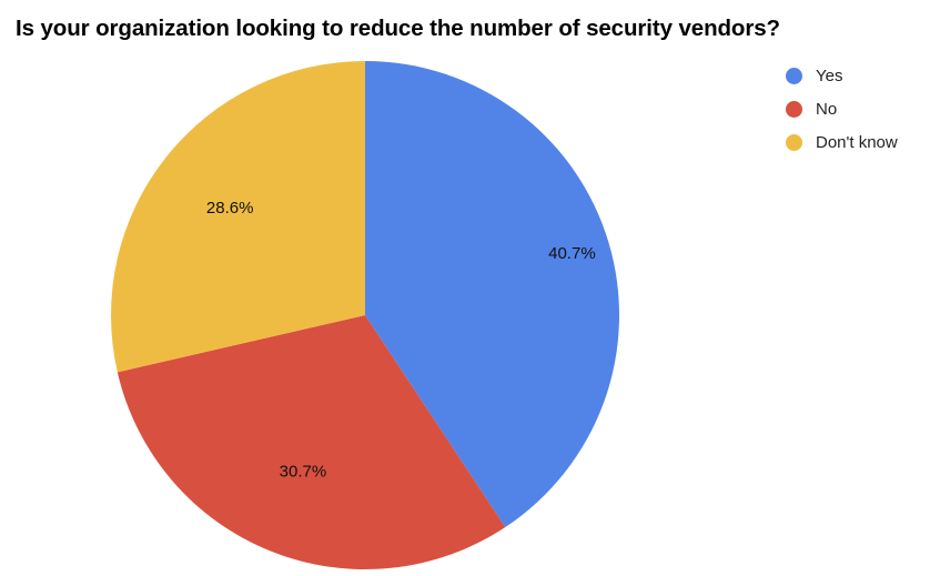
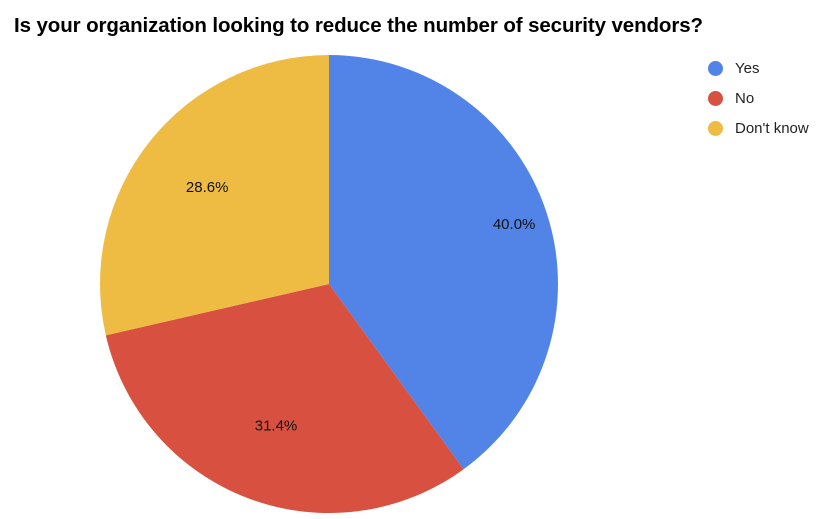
Yes: 40.7% -> 40.0%
No: 30.7% -> 31.4%
